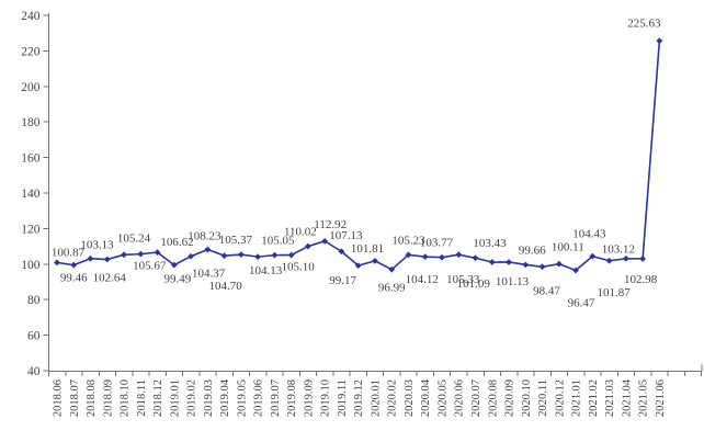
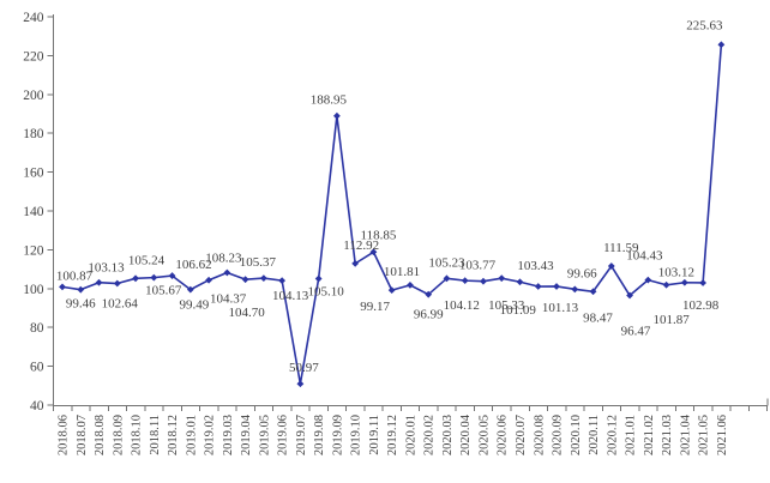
2019.07: 105.05 -> 50.97
2019.09: 110.02 -> 188.95
2019.11: 107.13 -> 118.85
2020.12: 100.11 -> 111.59
